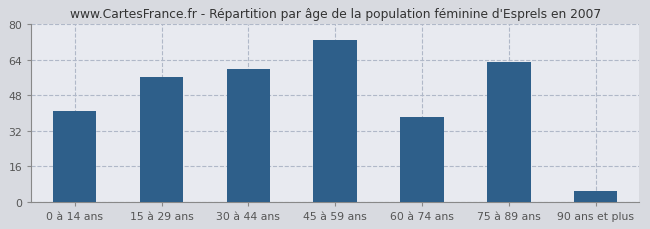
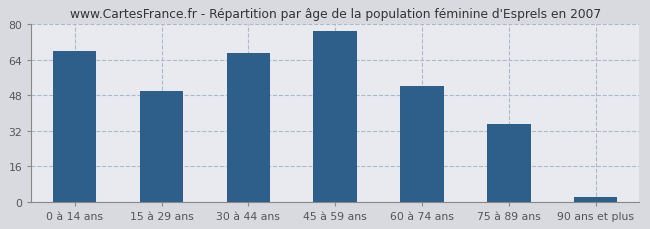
0 à 14 ans: 41 -> 68
15 à 29 ans: 56 -> 50
30 à 44 ans: 60 -> 67
45 à 59 ans: 73 -> 77
60 à 74 ans: 38 -> 52
75 à 89 ans: 63 -> 35
90 ans et plus: 5 -> 2
